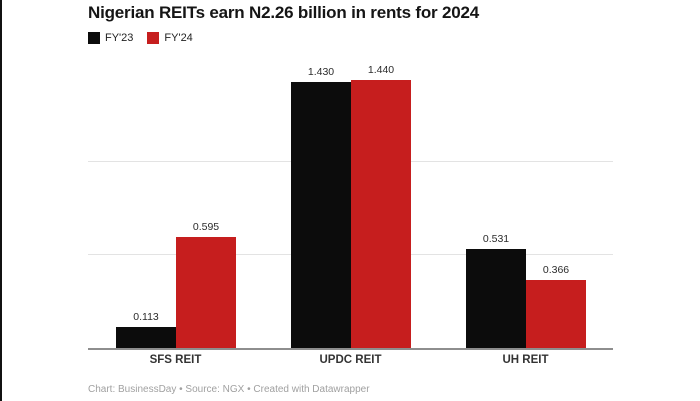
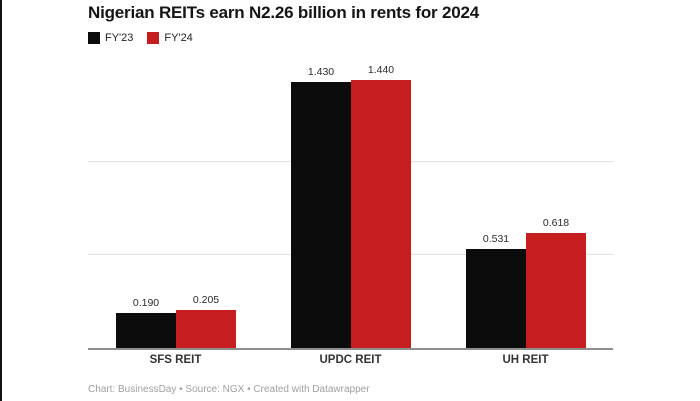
FY'23/SFS REIT: 0.113 -> 0.190
FY'24/SFS REIT: 0.595 -> 0.205
FY'24/UH REIT: 0.366 -> 0.618
